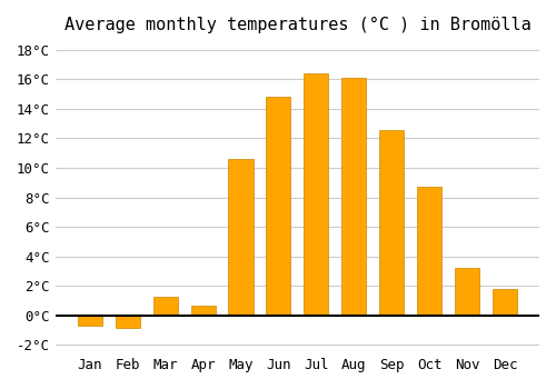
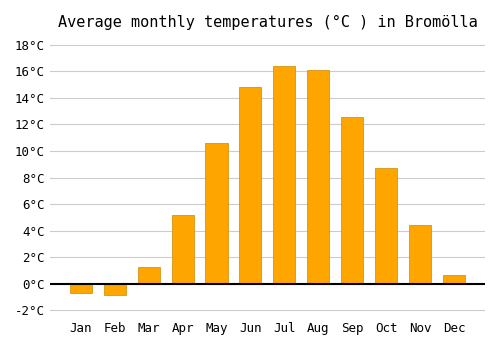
Apr: 0.7°C -> 5.2°C
Nov: 3.2°C -> 4.4°C
Dec: 1.8°C -> 0.7°C
